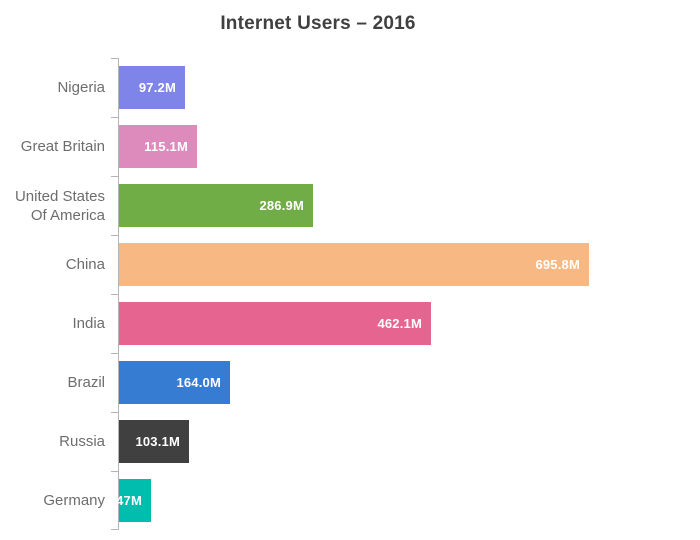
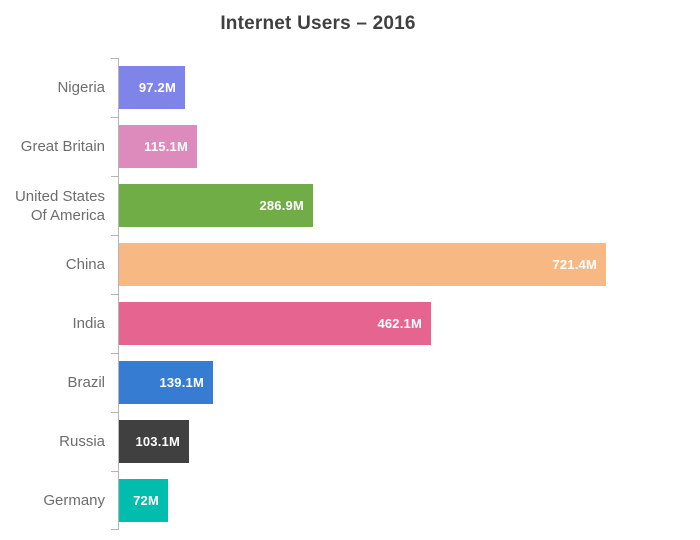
China: 695.8M -> 721.4M
Brazil: 164.0M -> 139.1M
Germany: 47M -> 72M
